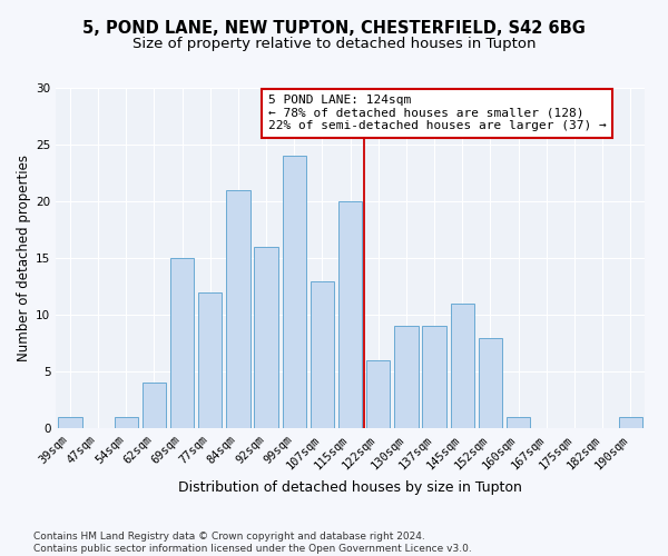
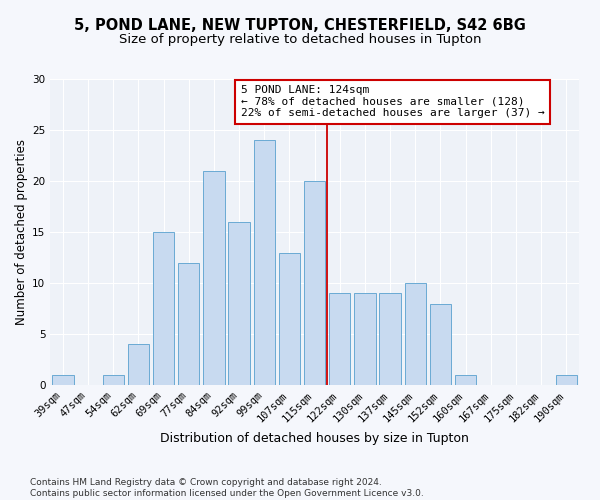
122sqm: 6 -> 9
145sqm: 11 -> 10
